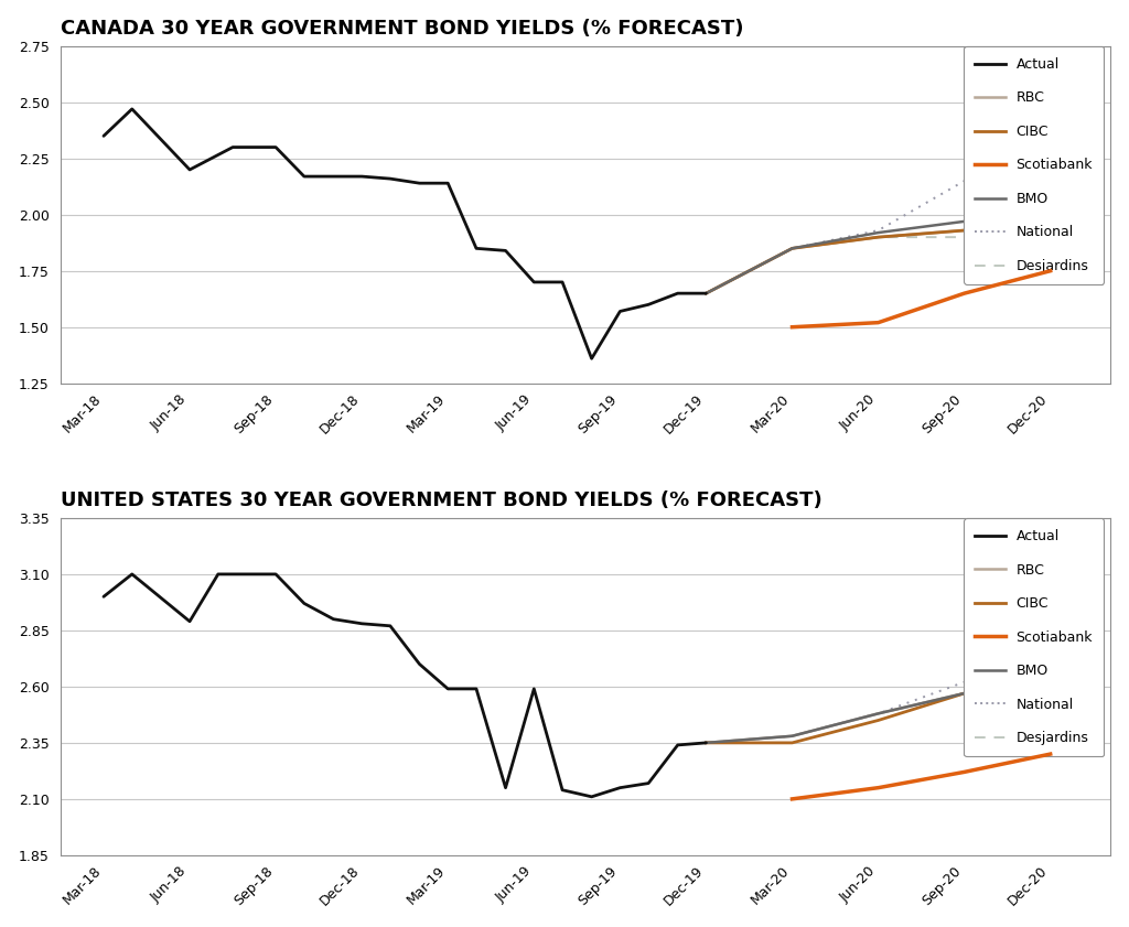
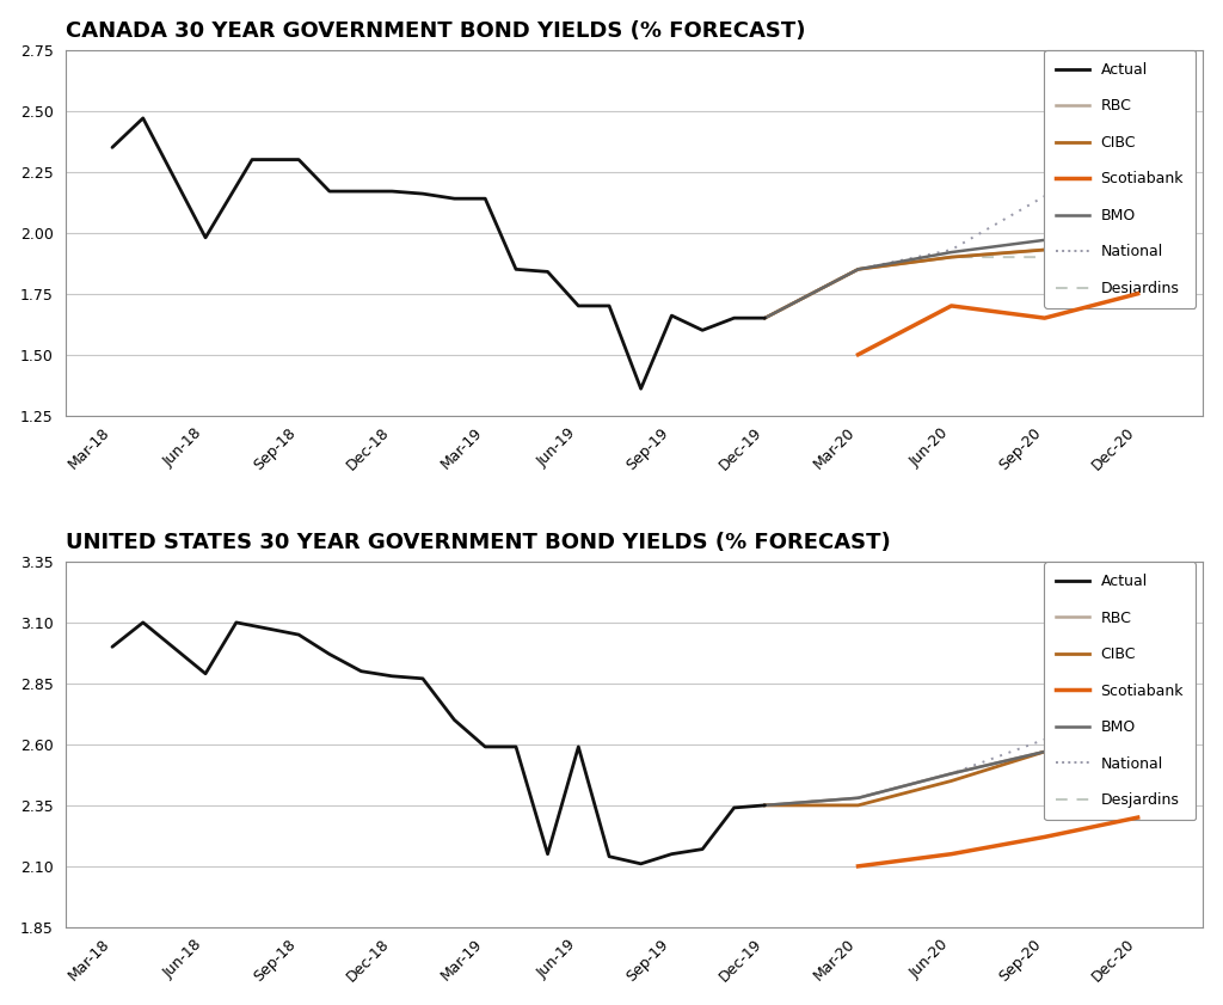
CANADA 30 YEAR GOVERNMENT BOND YIELDS (% FORECAST)/Actual/Jun-18: 2.20 -> 1.98
CANADA 30 YEAR GOVERNMENT BOND YIELDS (% FORECAST)/Actual/Sep-19: 1.57 -> 1.66
CANADA 30 YEAR GOVERNMENT BOND YIELDS (% FORECAST)/Scotiabank/Jun-20: 1.52 -> 1.70
UNITED STATES 30 YEAR GOVERNMENT BOND YIELDS (% FORECAST)/Actual/Sep-18: 3.10 -> 3.05
